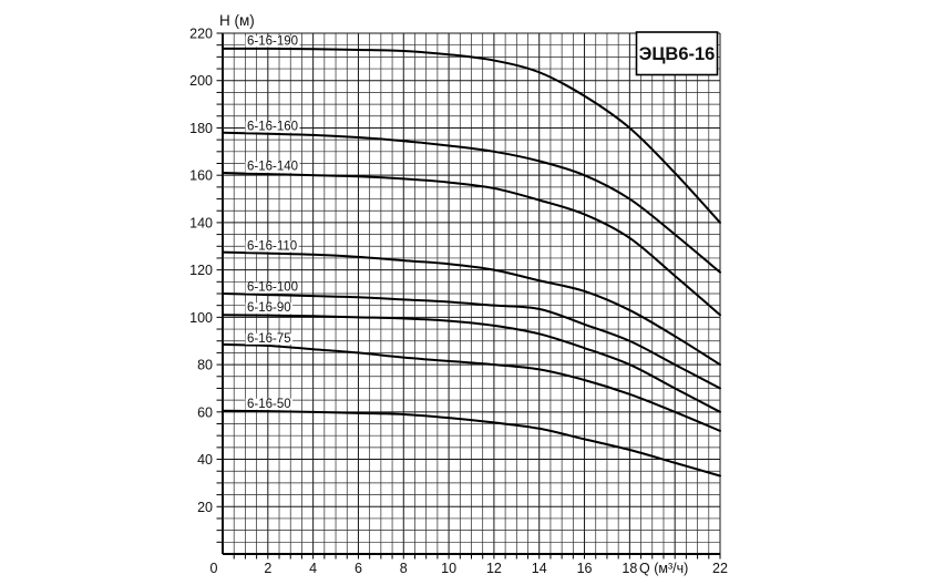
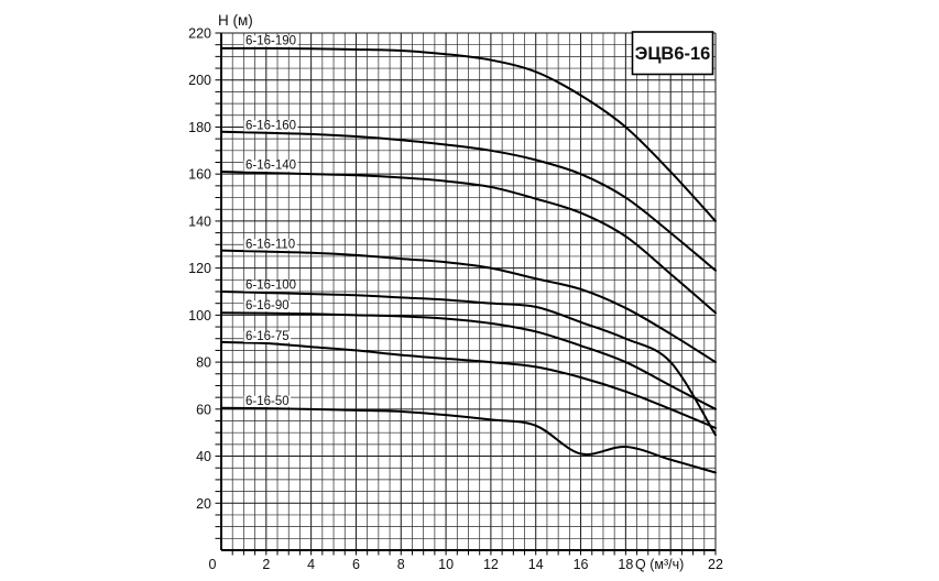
6-16-50/16: 48 -> 41
6-16-100/22: 70 -> 49
